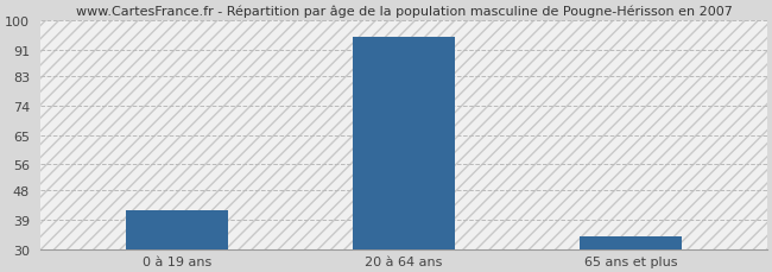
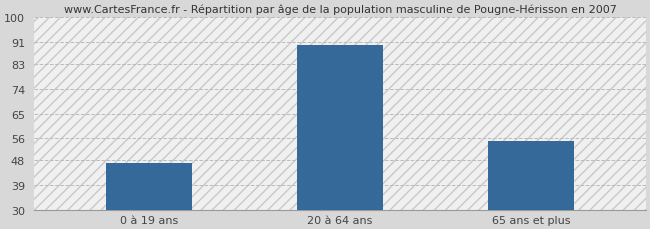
0 à 19 ans: 42 -> 47
20 à 64 ans: 95 -> 90
65 ans et plus: 34 -> 55
